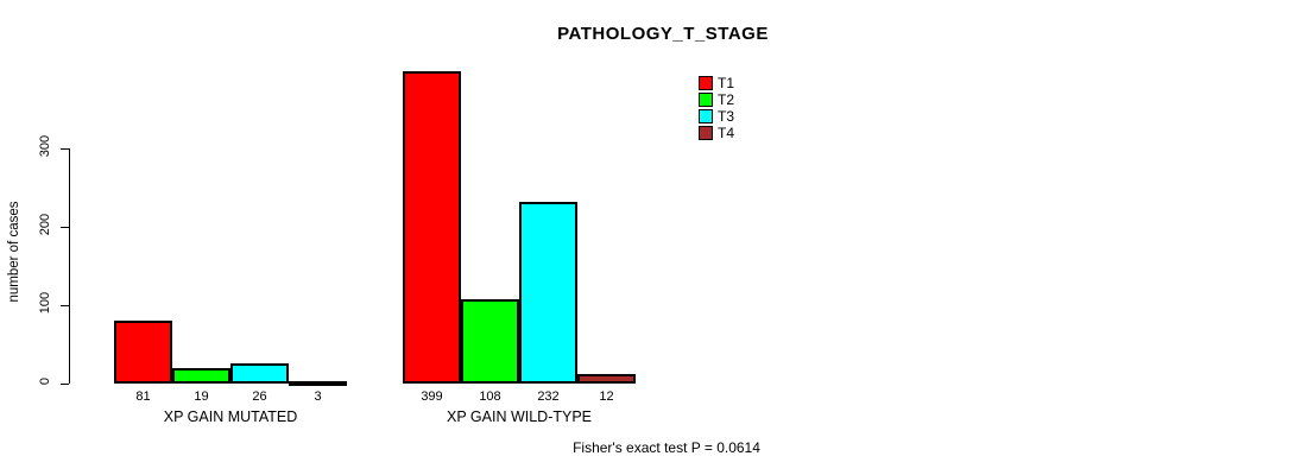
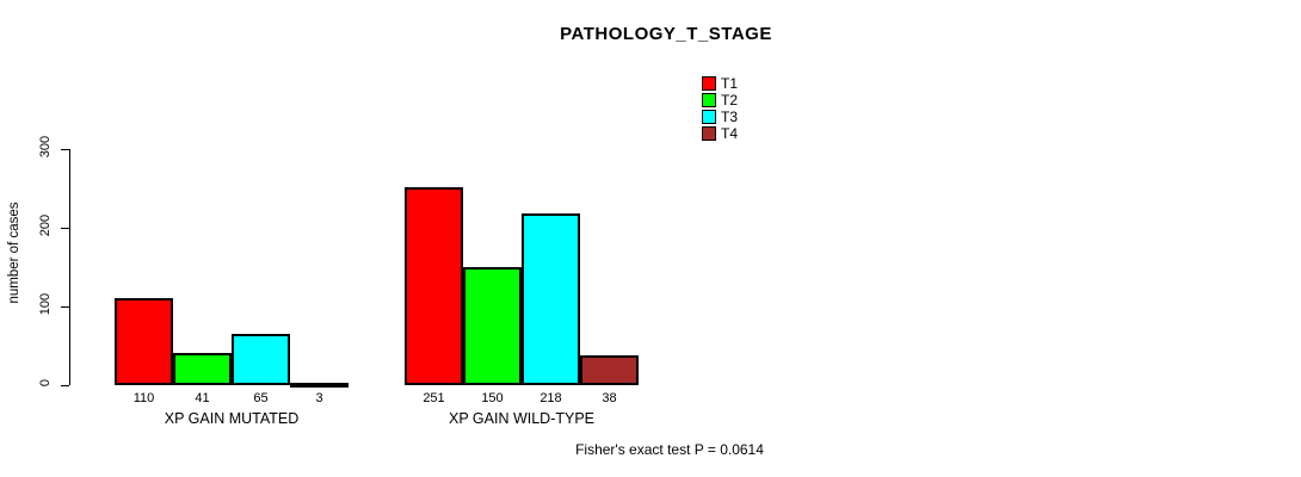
T1/XP GAIN MUTATED: 81 -> 110
T2/XP GAIN MUTATED: 19 -> 41
T3/XP GAIN MUTATED: 26 -> 65
T1/XP GAIN WILD-TYPE: 399 -> 251
T2/XP GAIN WILD-TYPE: 108 -> 150
T3/XP GAIN WILD-TYPE: 232 -> 218
T4/XP GAIN WILD-TYPE: 12 -> 38
